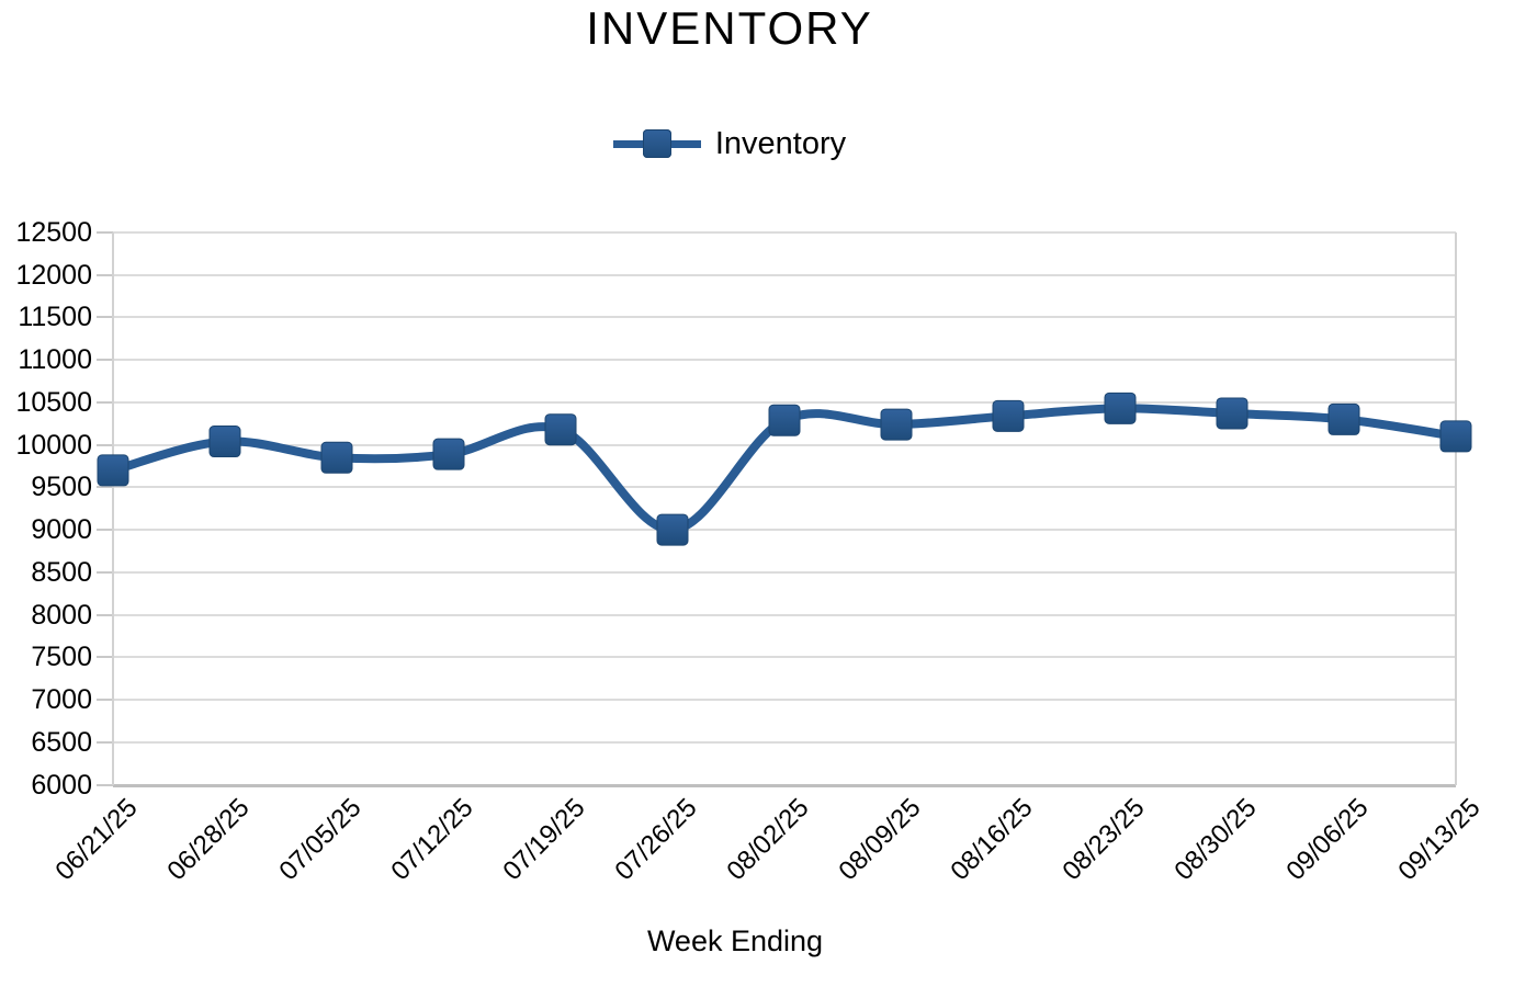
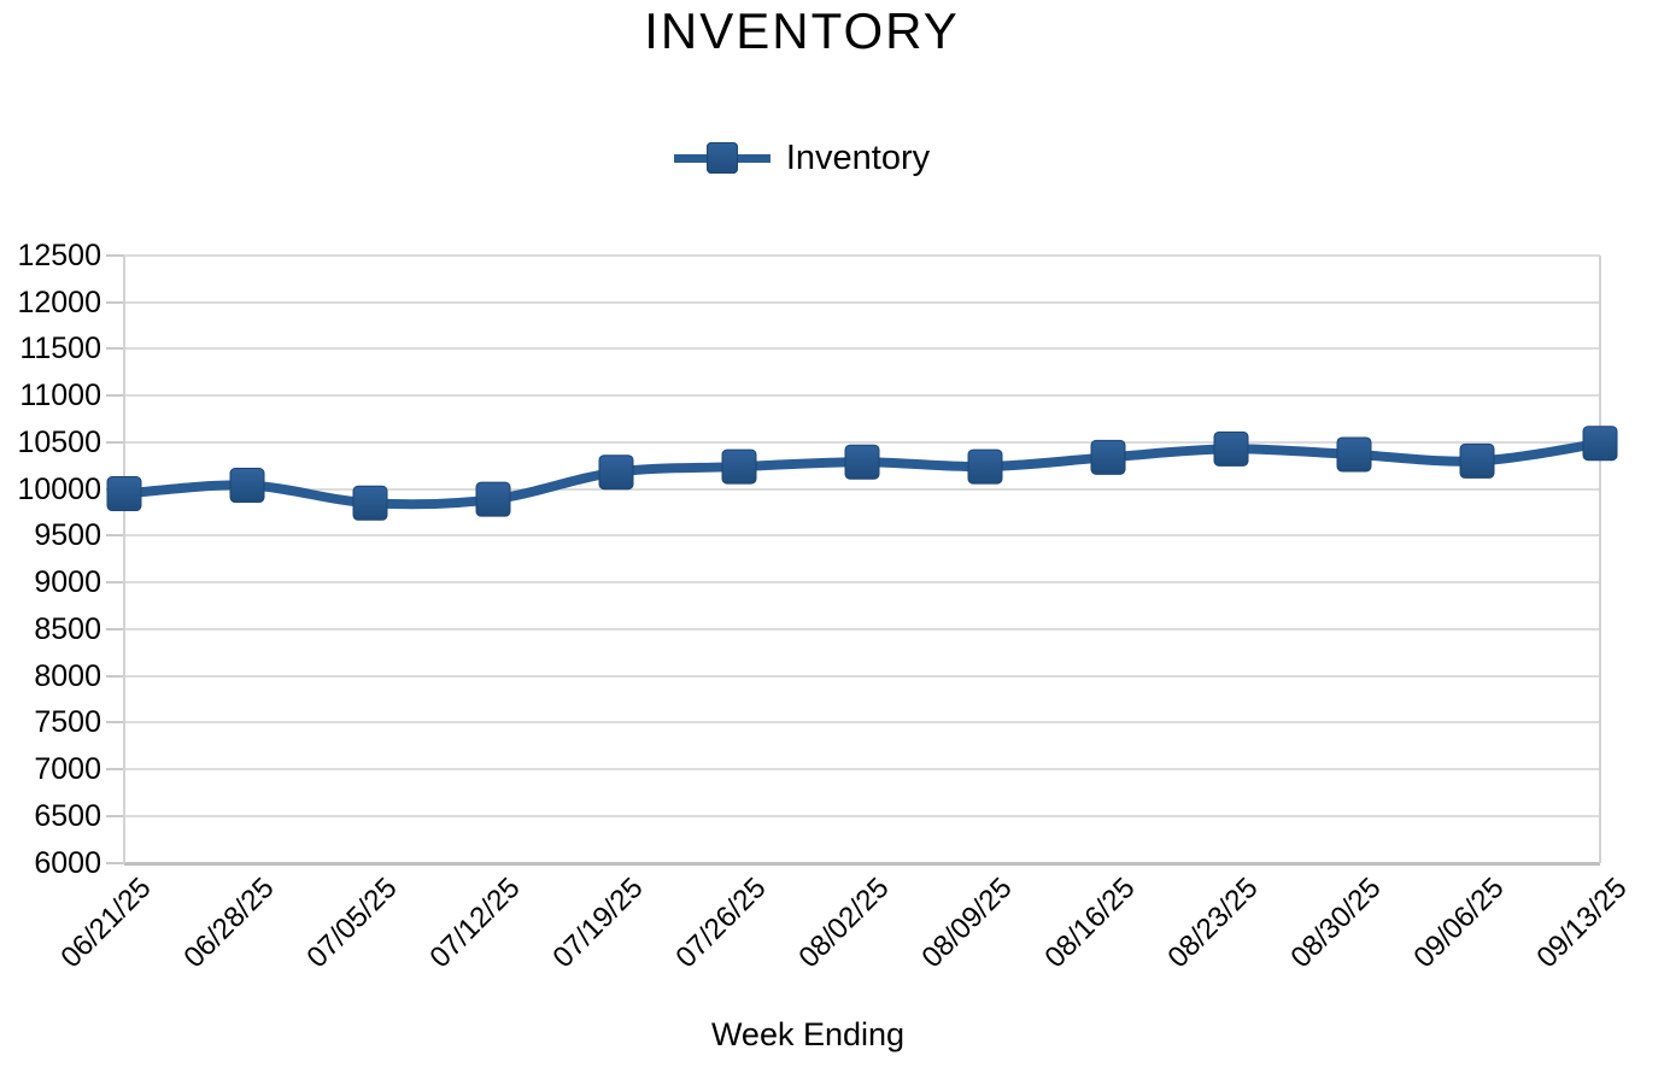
06/21/25: 9700 -> 10000
07/26/25: 9000 -> 10200
09/13/25: 10100 -> 10500
